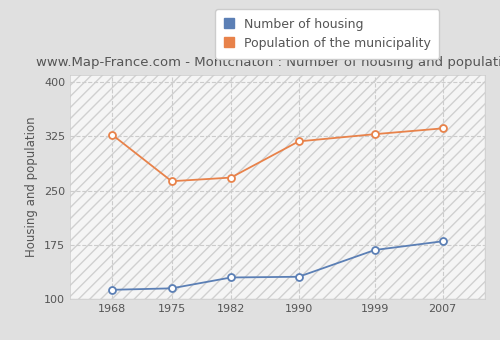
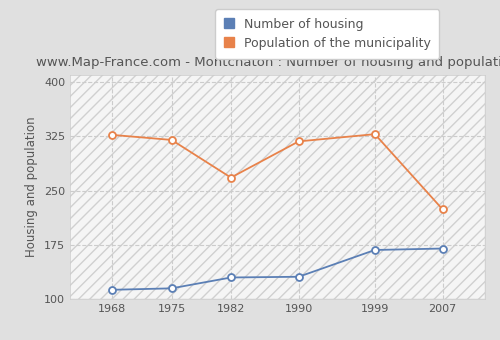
Population of the municipality/1975: 263 -> 320
Number of housing/2007: 180 -> 170
Population of the municipality/2007: 336 -> 224
